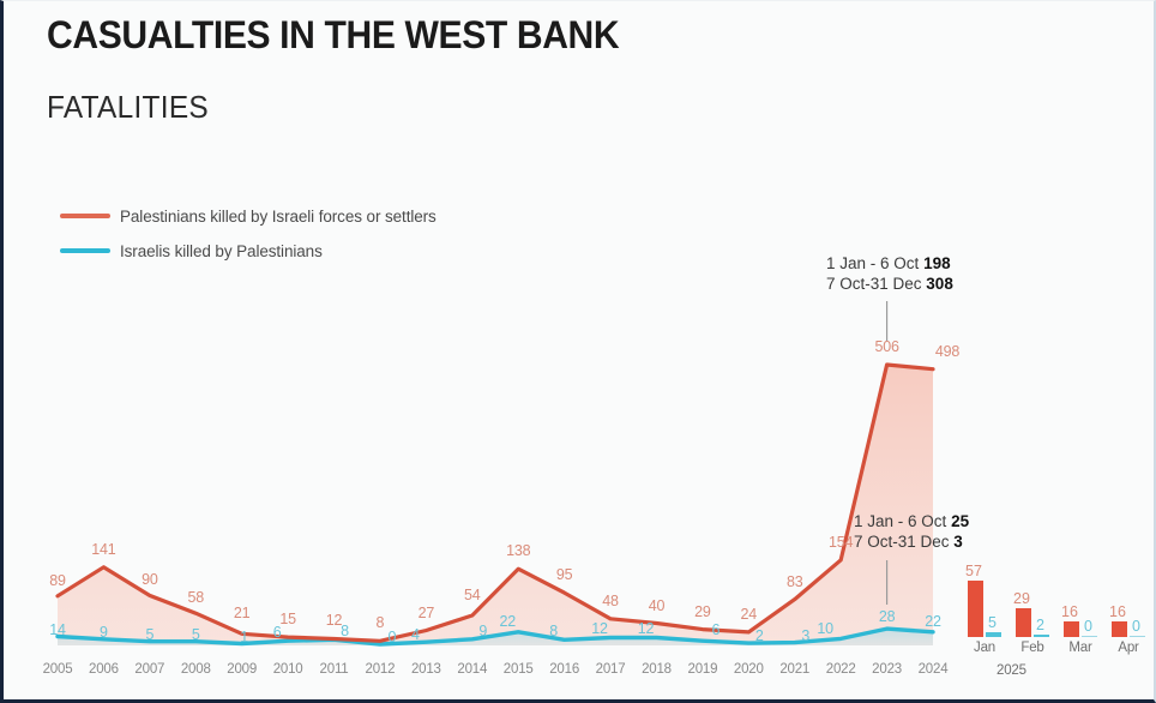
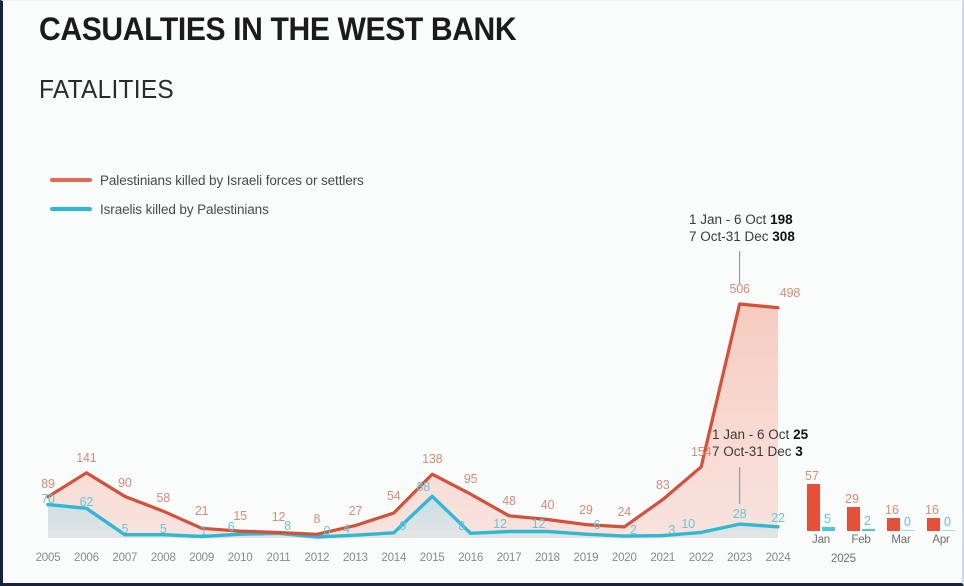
Israelis killed by Palestinians/2005: 14 -> 70
Israelis killed by Palestinians/2006: 9 -> 62
Israelis killed by Palestinians/2015: 22 -> 88
